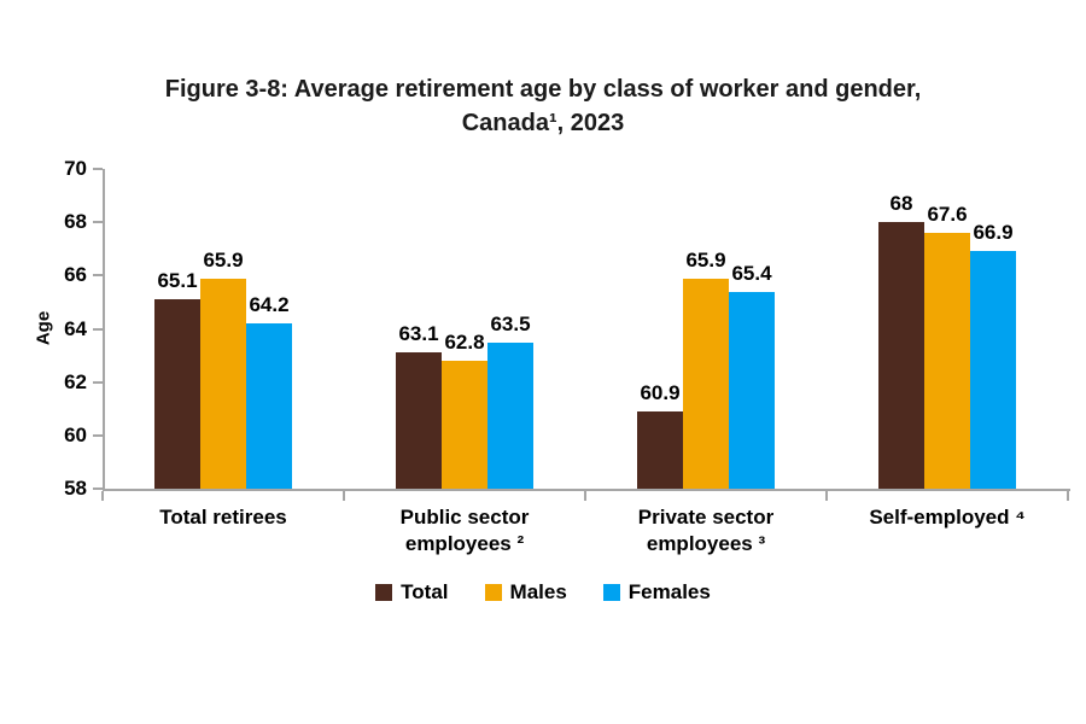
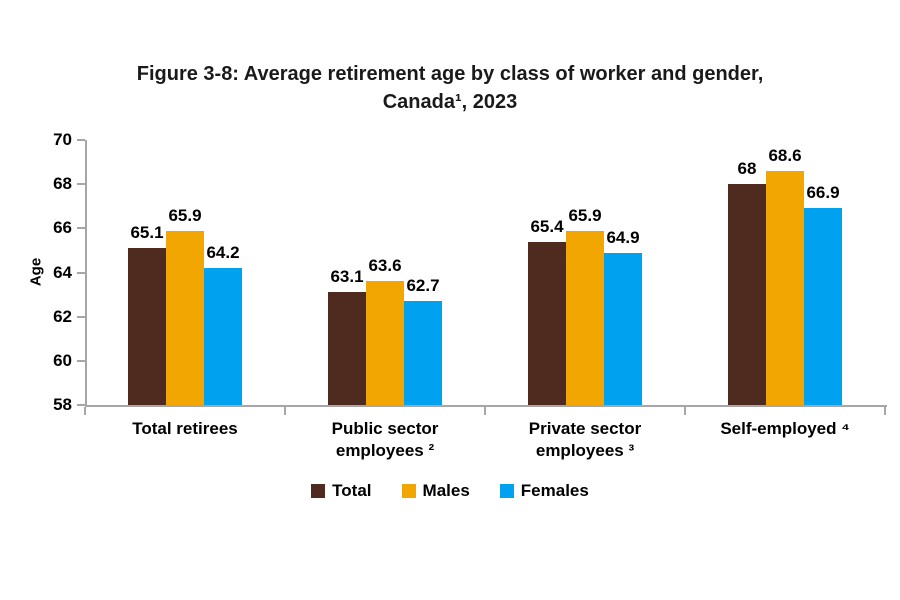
Males/Public sector employees ²: 62.8 -> 63.6
Females/Public sector employees ²: 63.5 -> 62.7
Total/Private sector employees ³: 60.9 -> 65.4
Females/Private sector employees ³: 65.4 -> 64.9
Males/Self-employed ⁴: 67.6 -> 68.6
